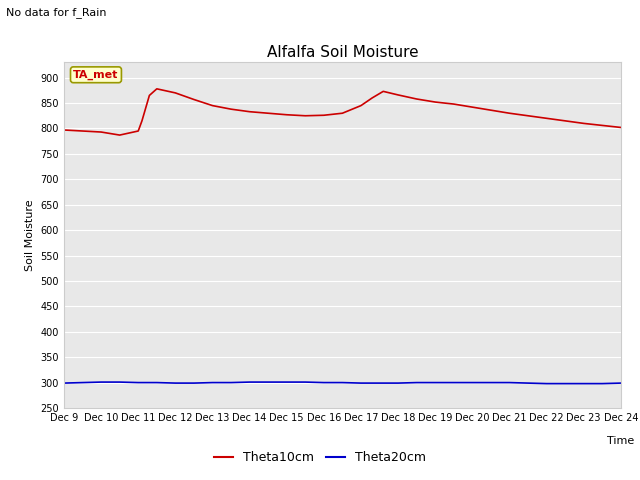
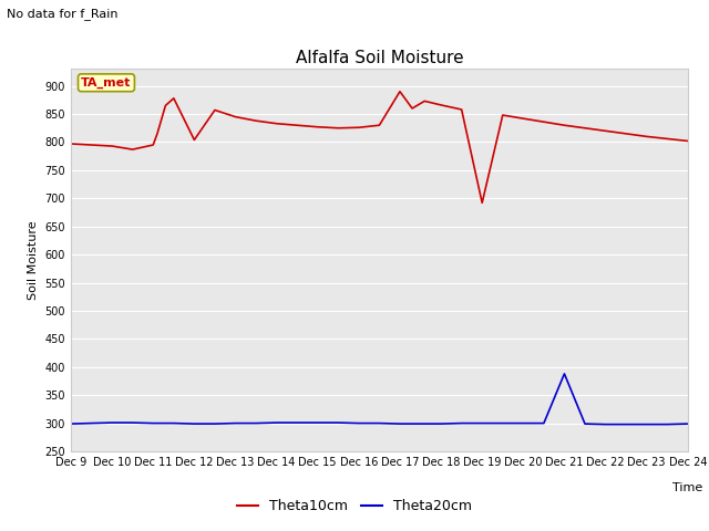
Theta10cm/Dec 12: 870 -> 804
Theta10cm/Dec 17: 845 -> 890
Theta10cm/Dec 19: 852 -> 692
Theta20cm/Dec 21: 300 -> 388
